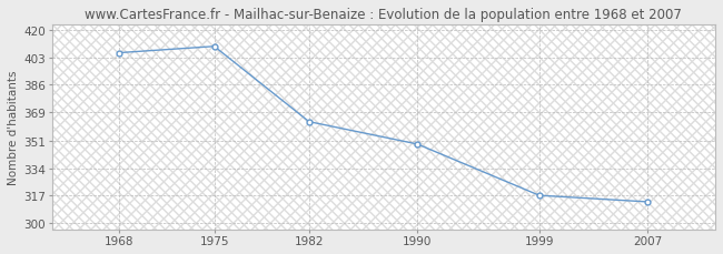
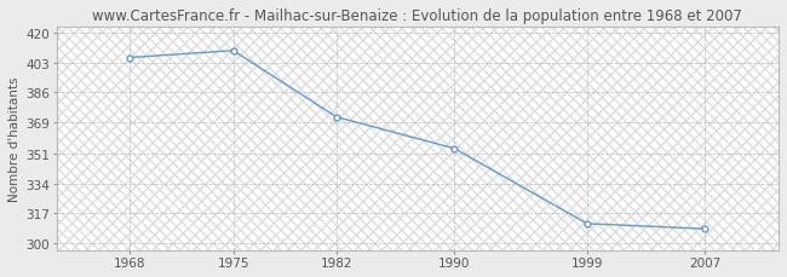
1982: 363 -> 372
1990: 349 -> 354
1999: 317 -> 311
2007: 313 -> 308
